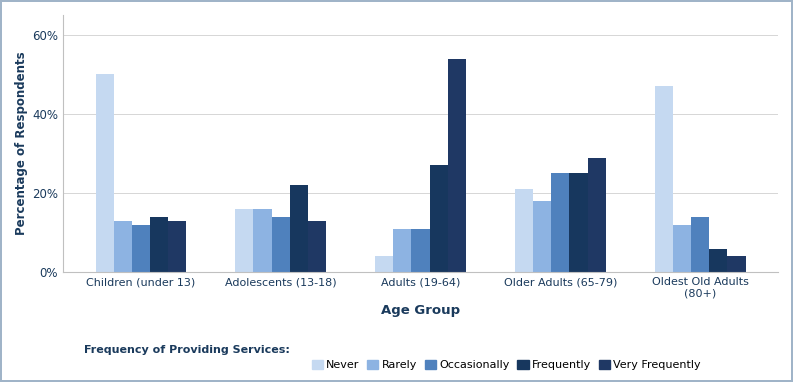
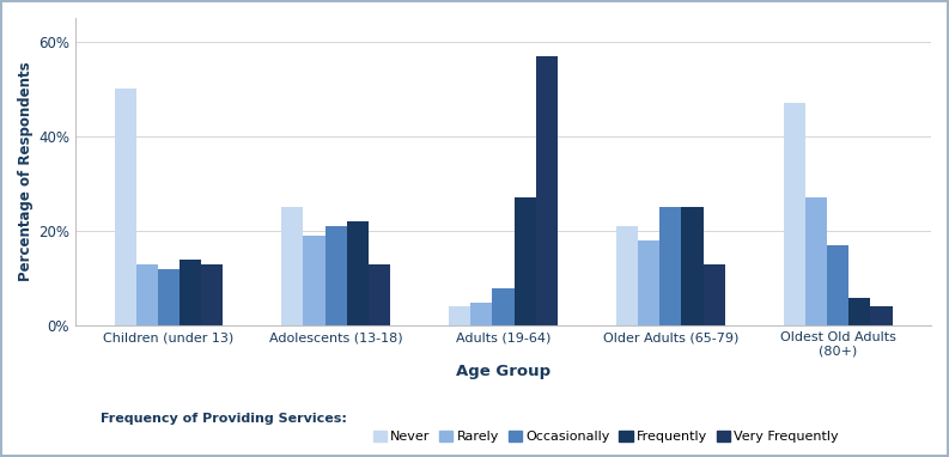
Never/Adolescents (13-18): 16% -> 25%
Rarely/Adolescents (13-18): 16% -> 19%
Occasionally/Adolescents (13-18): 14% -> 21%
Rarely/Adults (19-64): 11% -> 5%
Occasionally/Adults (19-64): 11% -> 8%
Very Frequently/Adults (19-64): 54% -> 57%
Very Frequently/Older Adults (65-79): 29% -> 13%
Rarely/Oldest Old Adults (80+): 12% -> 27%
Occasionally/Oldest Old Adults (80+): 14% -> 17%
